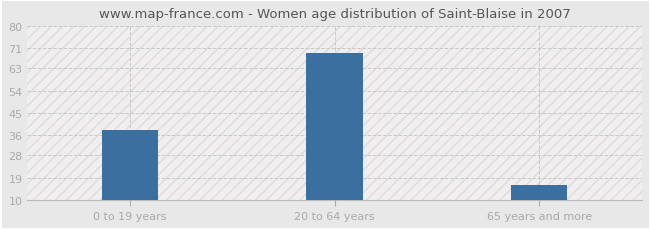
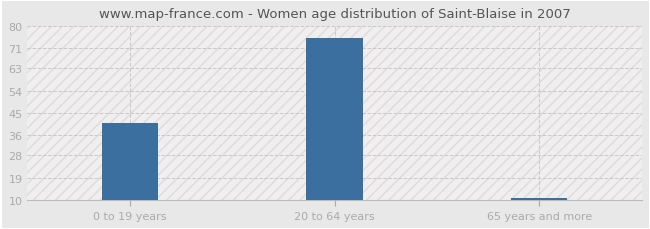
0 to 19 years: 38 -> 41
20 to 64 years: 69 -> 75
65 years and more: 16 -> 11
